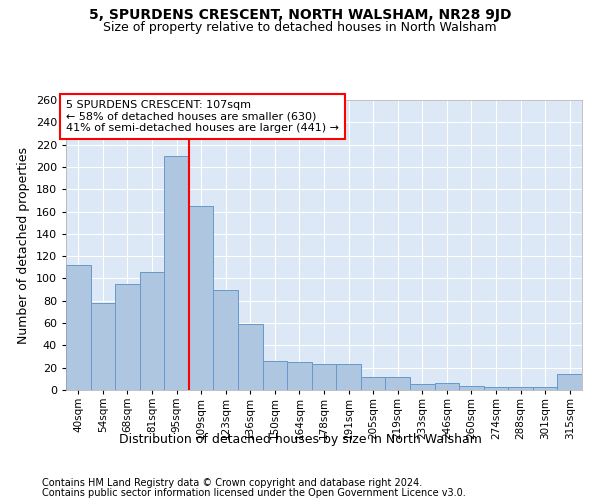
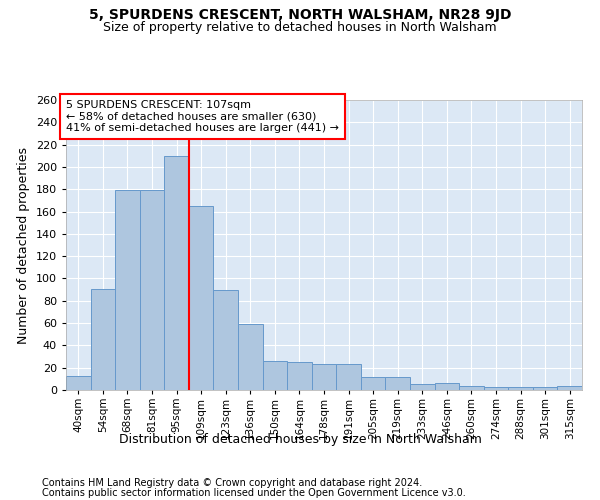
40sqm: 112 -> 13
54sqm: 78 -> 91
68sqm: 95 -> 179
81sqm: 106 -> 179
315sqm: 14 -> 4
